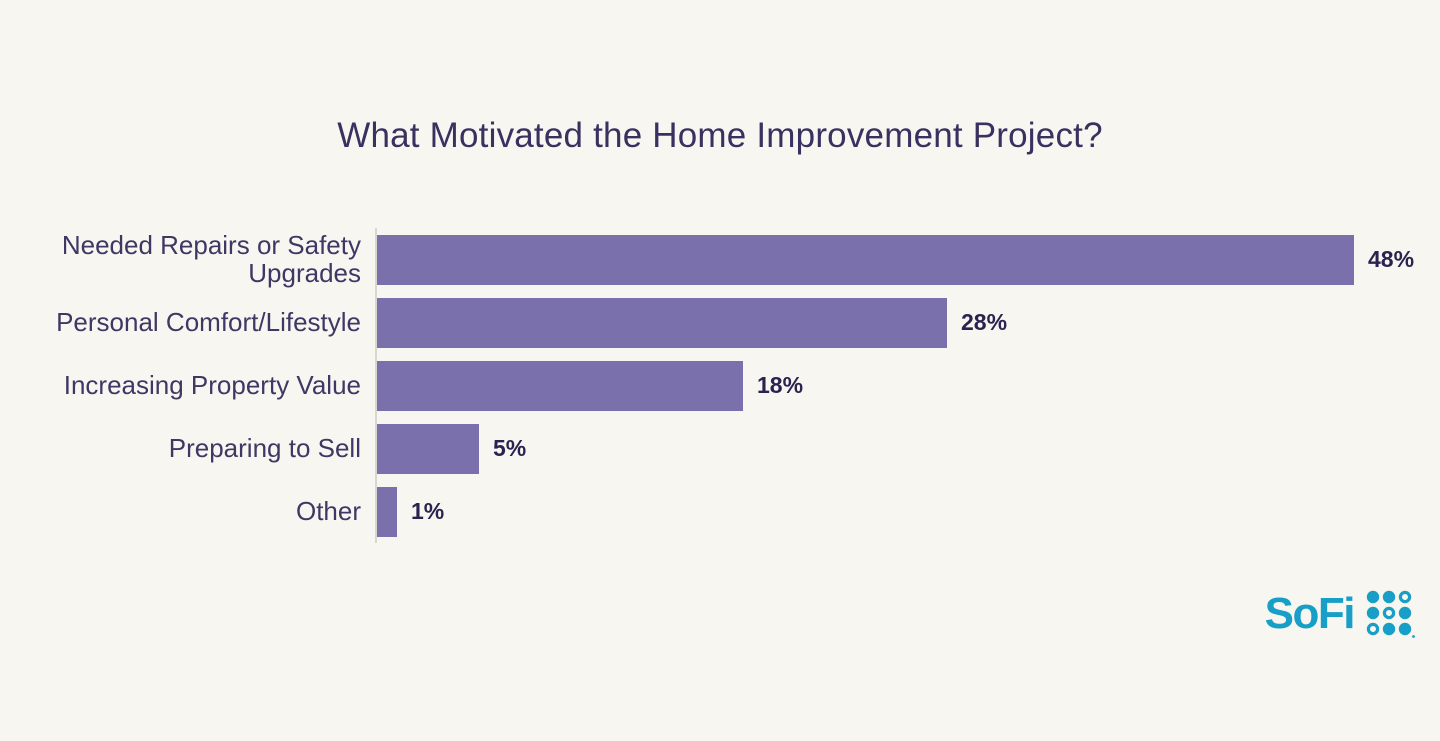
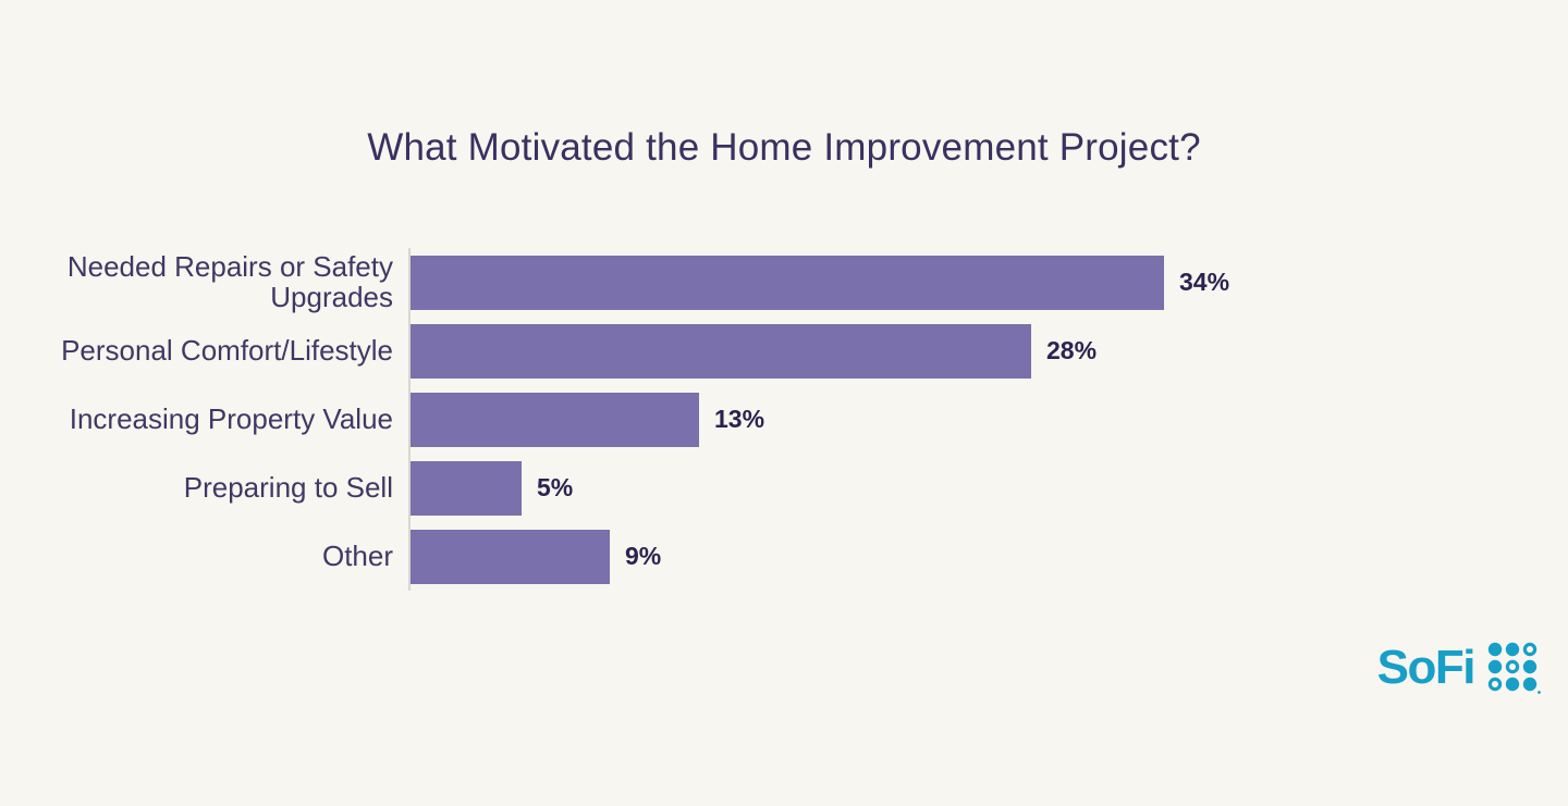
Needed Repairs or Safety Upgrades: 48% -> 34%
Increasing Property Value: 18% -> 13%
Other: 1% -> 9%
